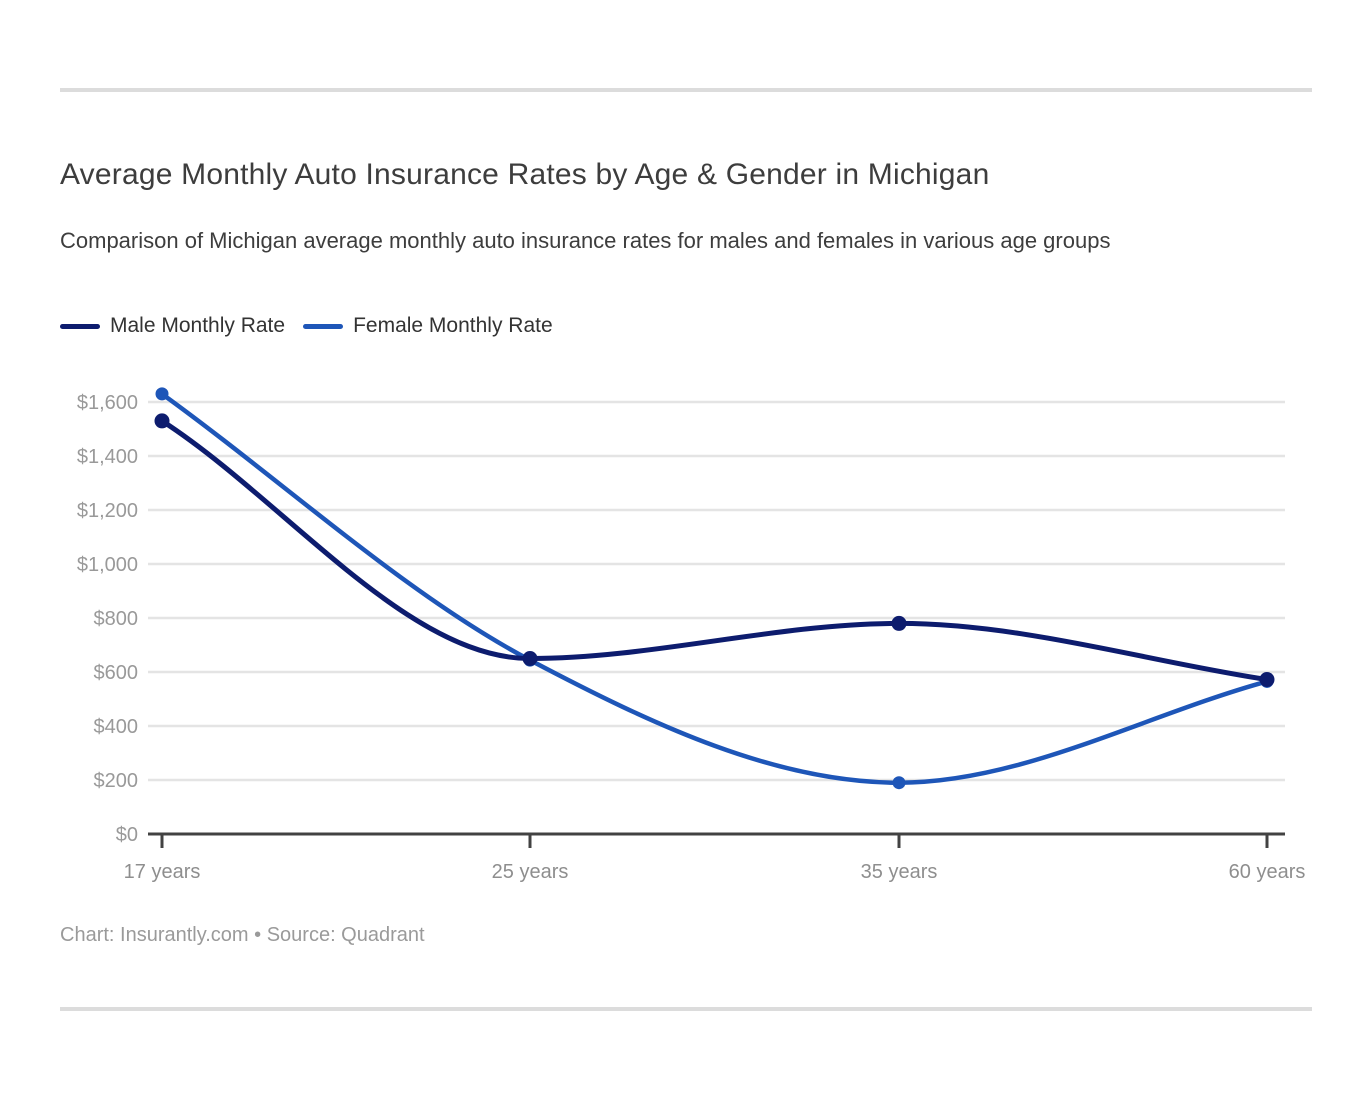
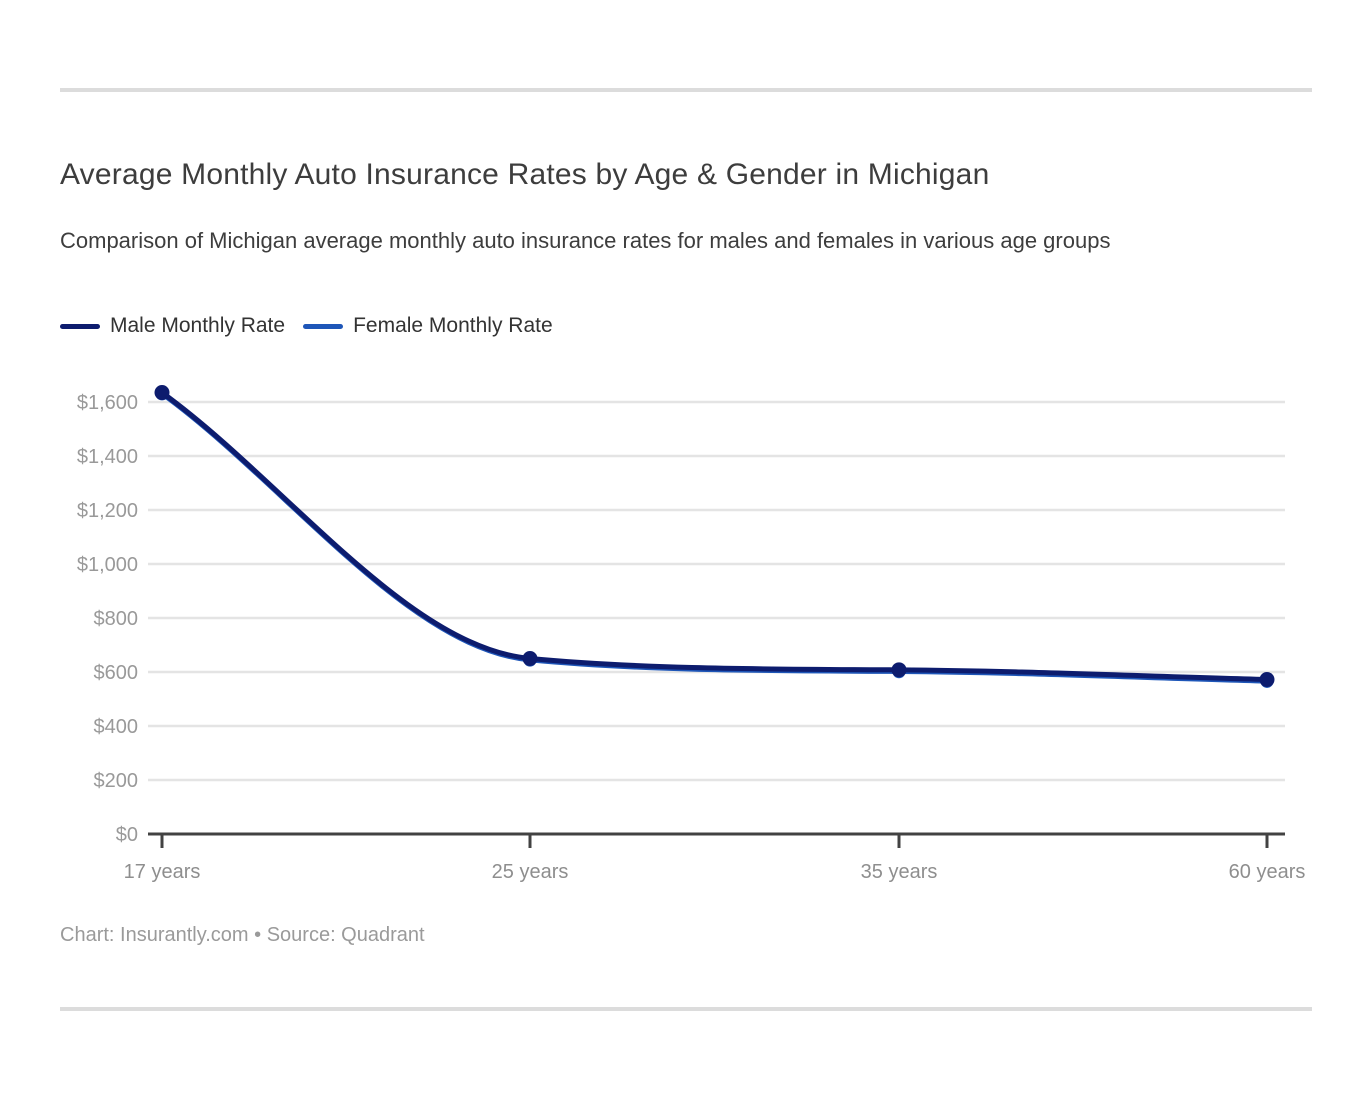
Male Monthly Rate/17 years: $1530 -> $1640
Male Monthly Rate/35 years: $780 -> $610
Female Monthly Rate/35 years: $190 -> $600
